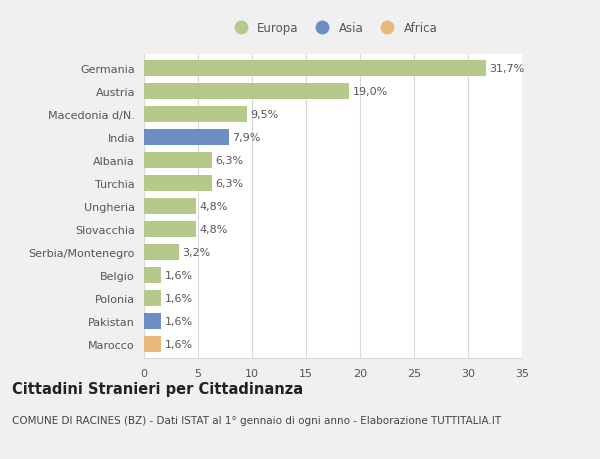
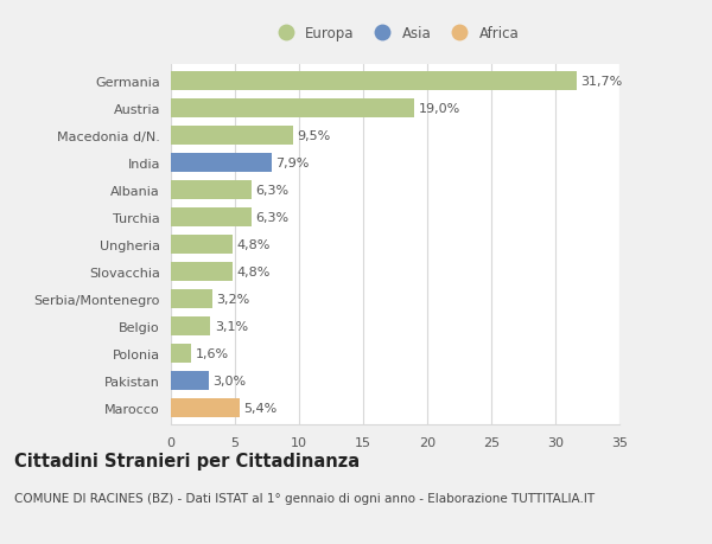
Belgio: 1,6% -> 3,1%
Pakistan: 1,6% -> 3,0%
Marocco: 1,6% -> 5,4%
